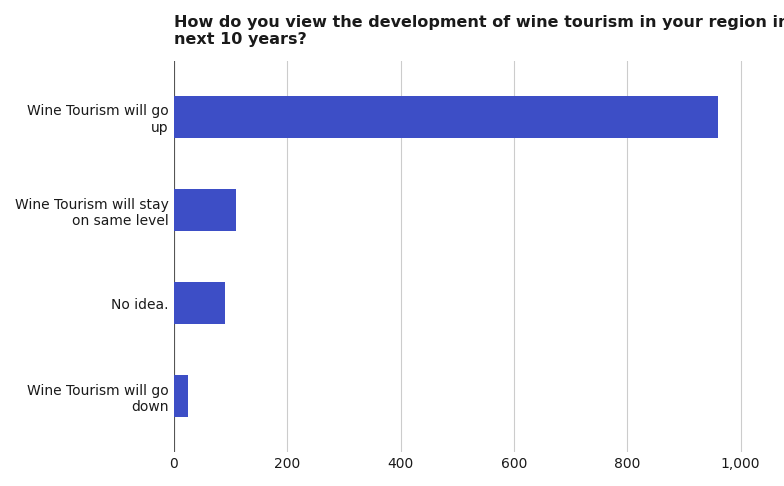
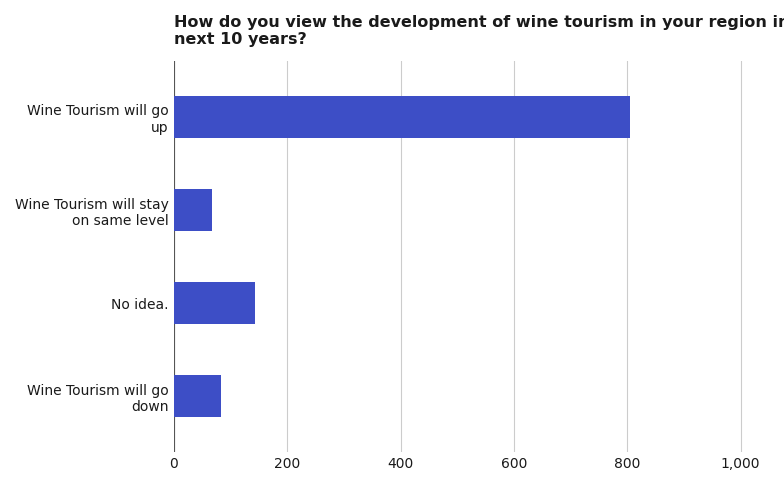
Wine Tourism will go up: 960 -> 804
Wine Tourism will stay on same level: 110 -> 68
No idea.: 90 -> 144
Wine Tourism will go down: 25 -> 84
